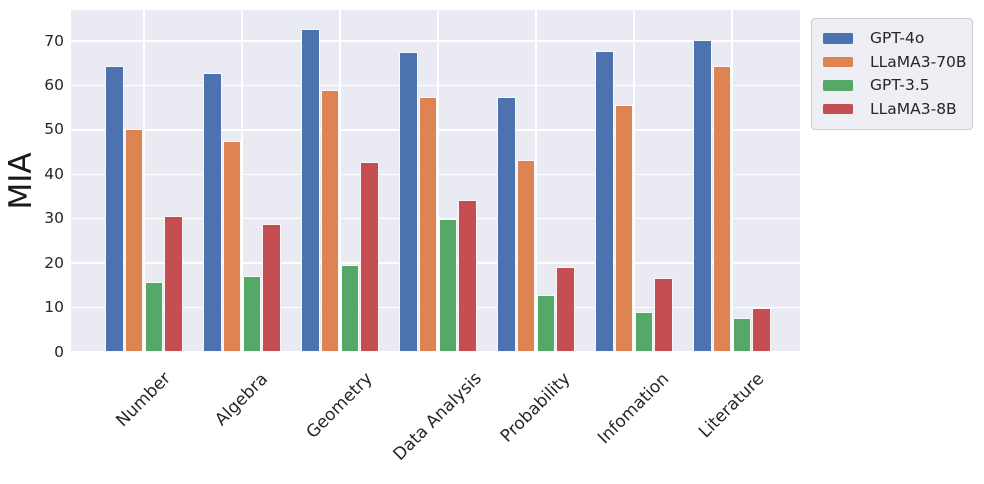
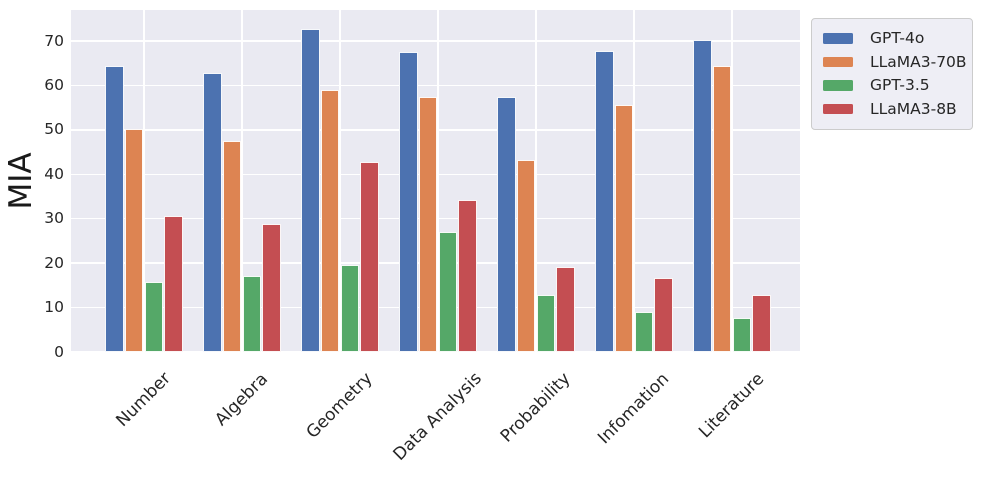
GPT-3.5/Data Analysis: 30 -> 27
LLaMA3-8B/Literature: 10 -> 13
